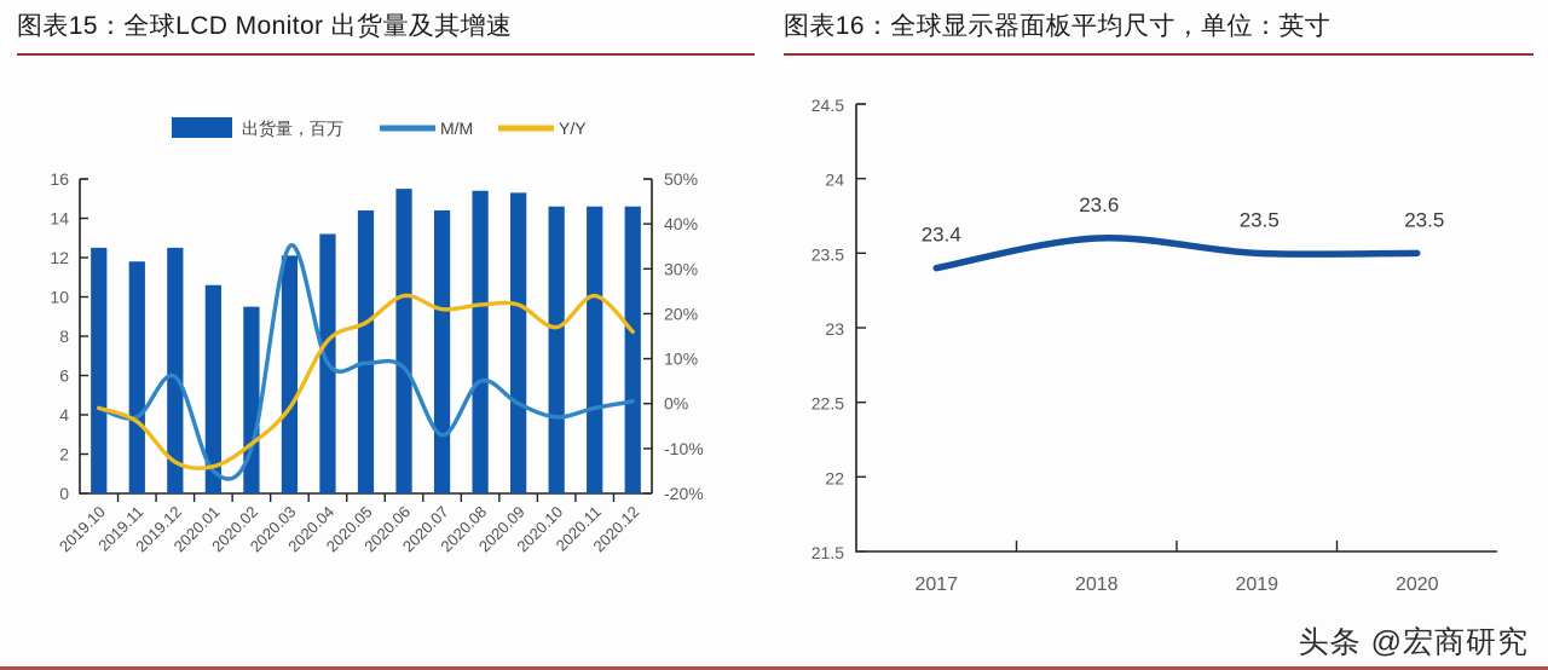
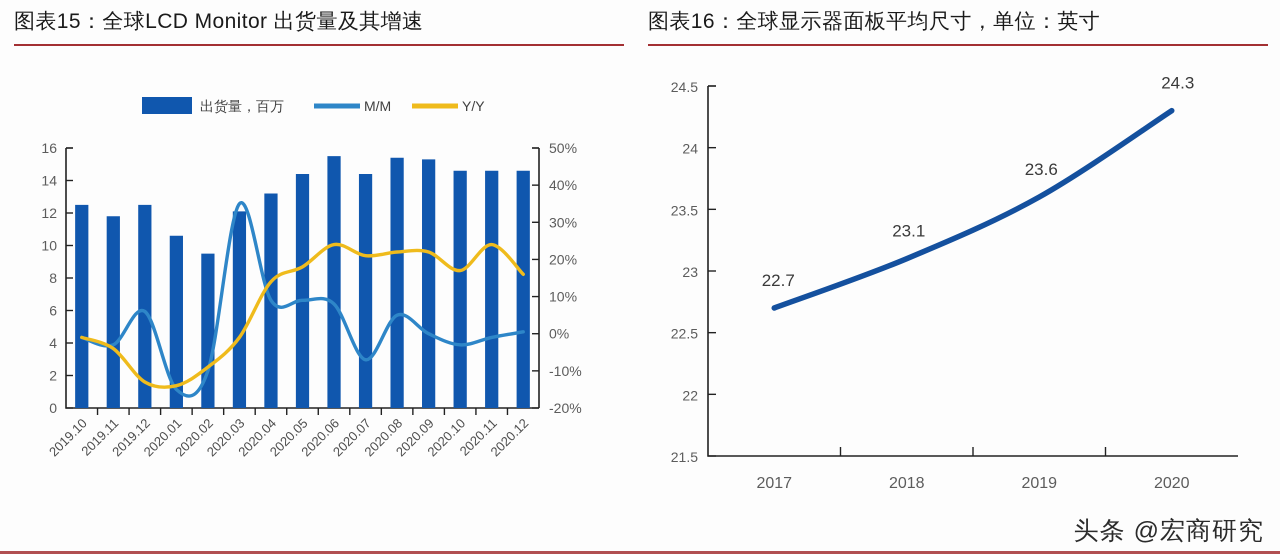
图表16：全球显示器面板平均尺寸，单位：英寸/2017: 23.4 -> 22.7
图表16：全球显示器面板平均尺寸，单位：英寸/2018: 23.6 -> 23.1
图表16：全球显示器面板平均尺寸，单位：英寸/2019: 23.5 -> 23.6
图表16：全球显示器面板平均尺寸，单位：英寸/2020: 23.5 -> 24.3
